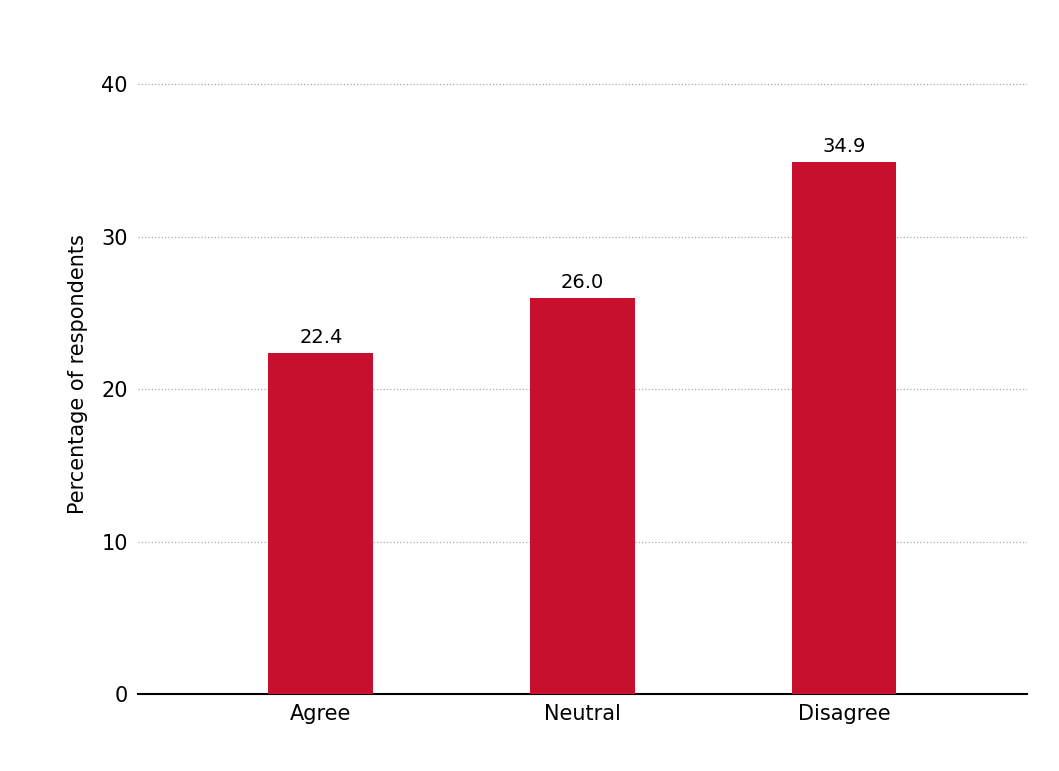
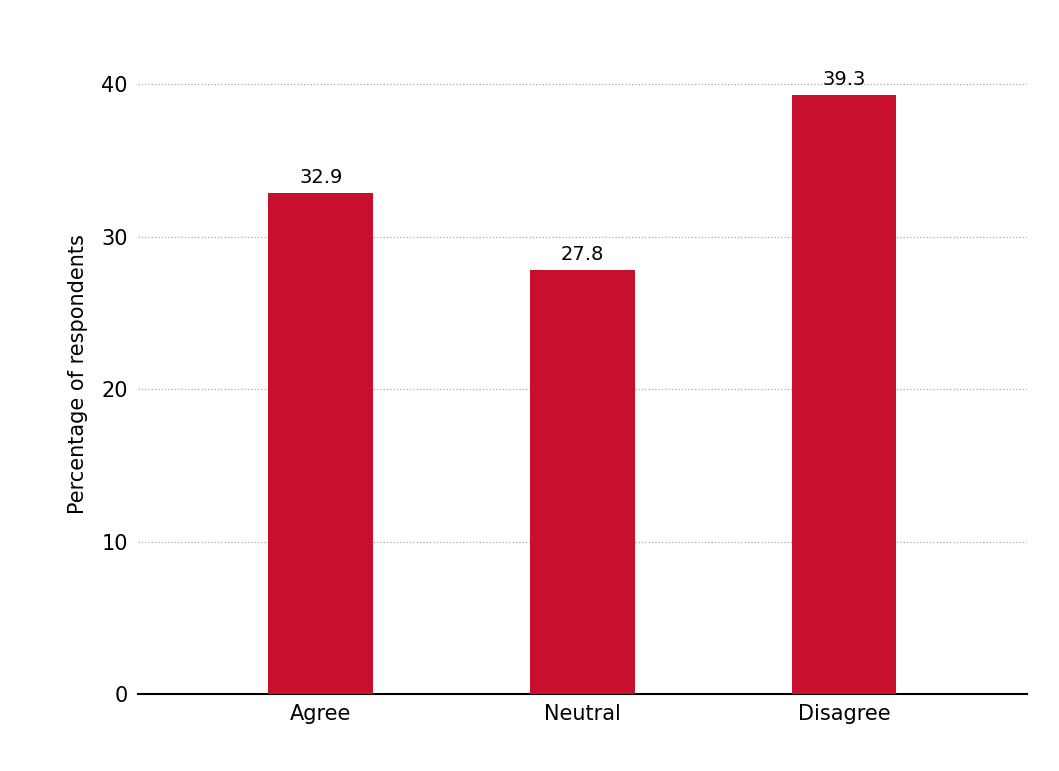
Agree: 22.4 -> 32.9
Neutral: 26.0 -> 27.8
Disagree: 34.9 -> 39.3
